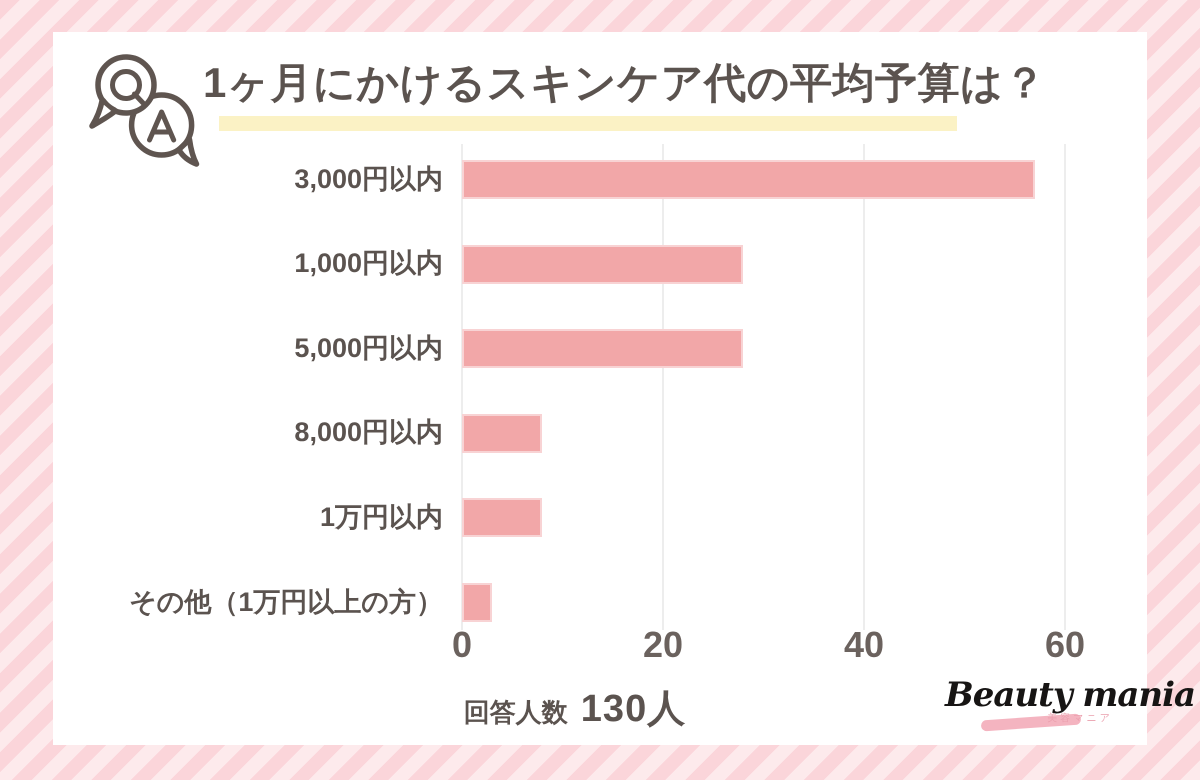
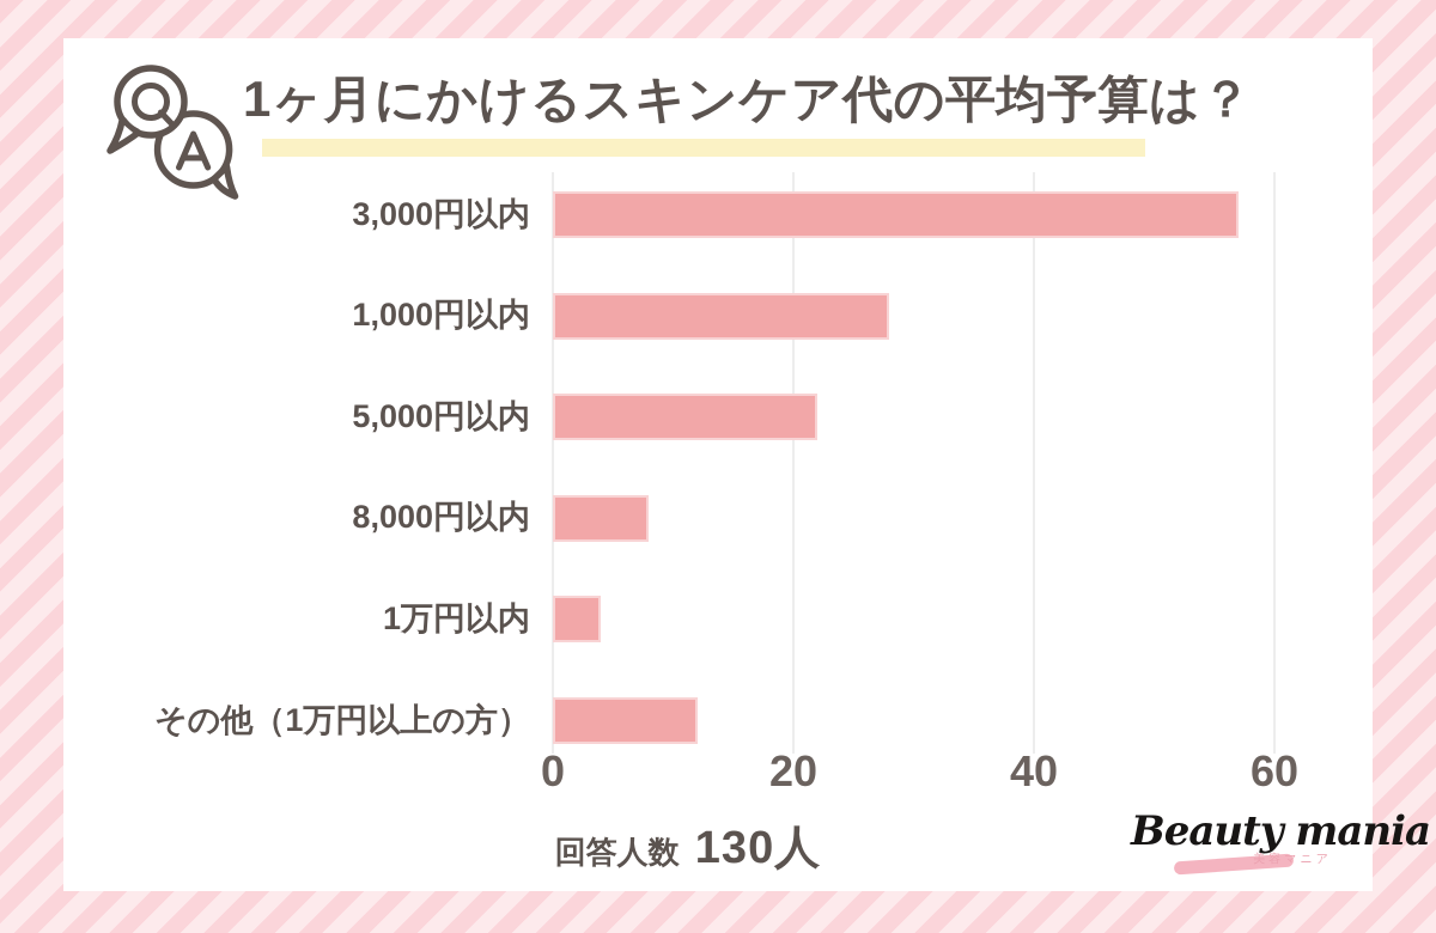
5,000円以内: 28 -> 22
1万円以内: 8 -> 4
その他（1万円以上の方）: 3 -> 12
